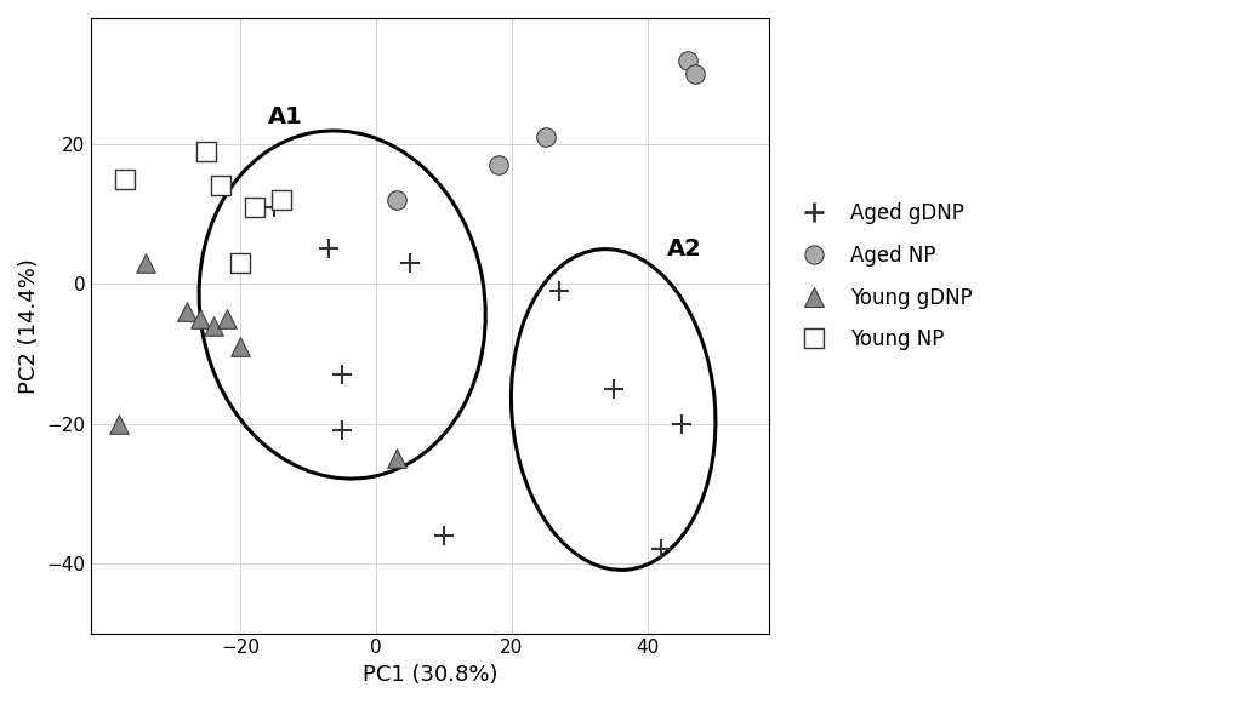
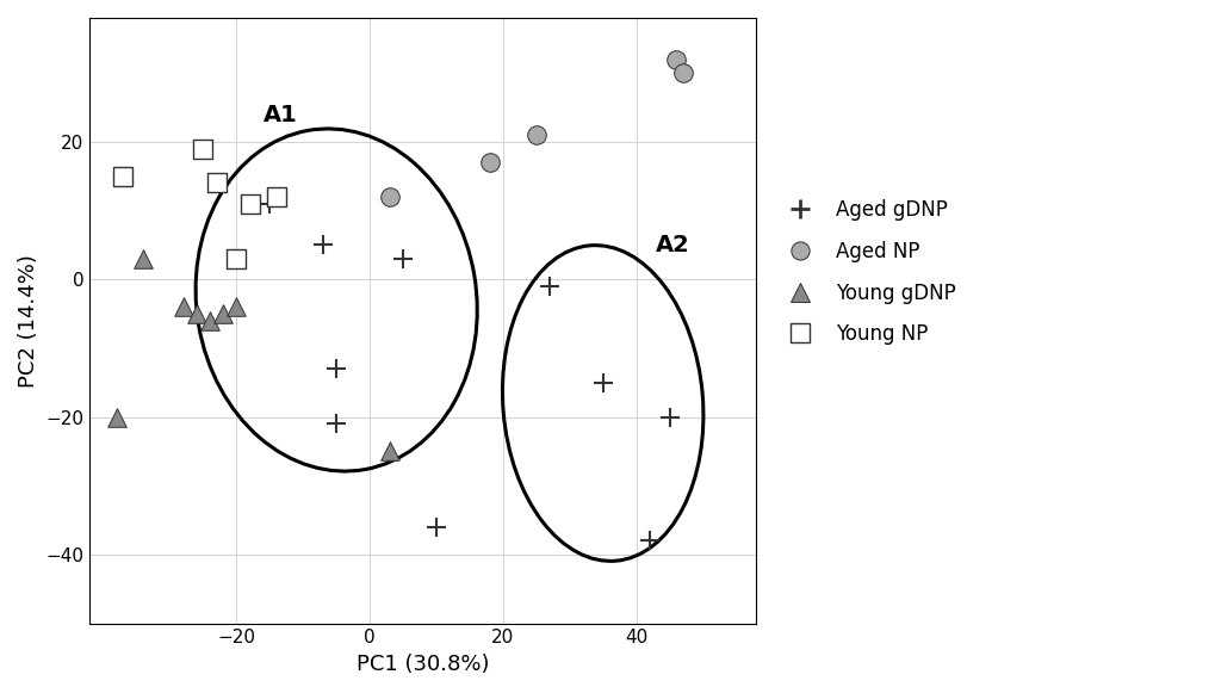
Young gDNP/−20: -9 -> -4
